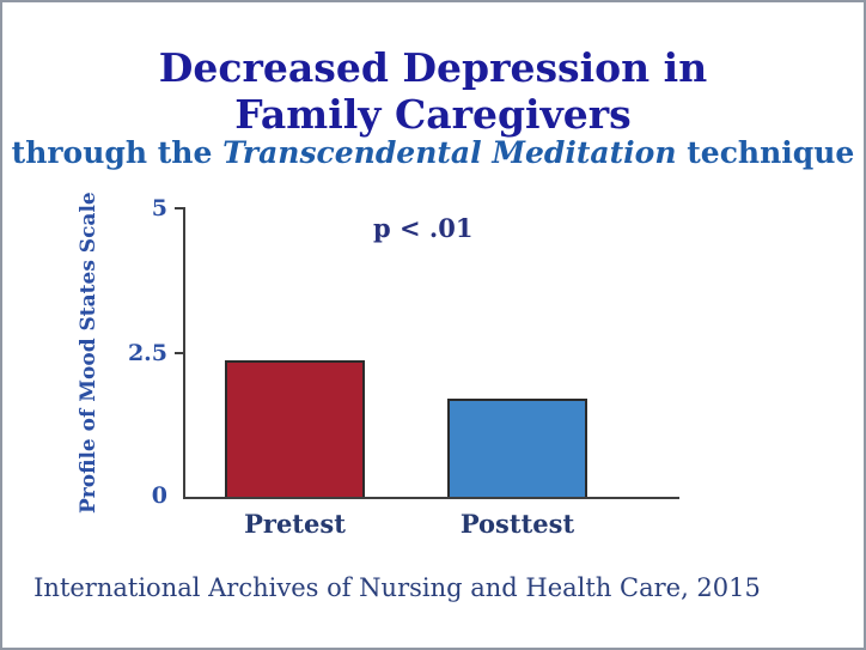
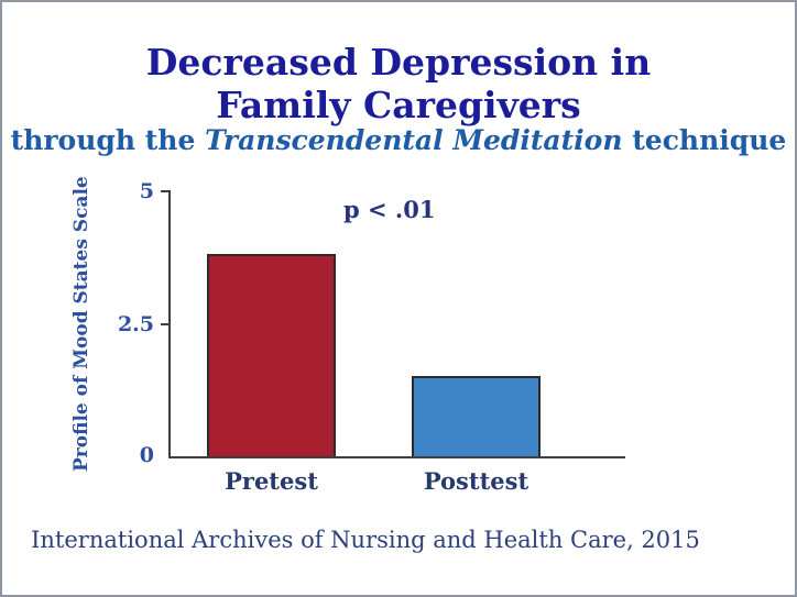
Pretest: 2.4 -> 3.8
Posttest: 1.7 -> 1.5
